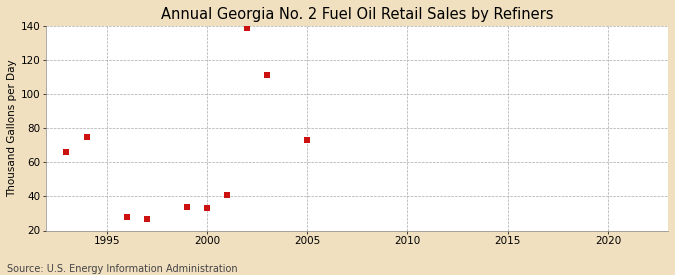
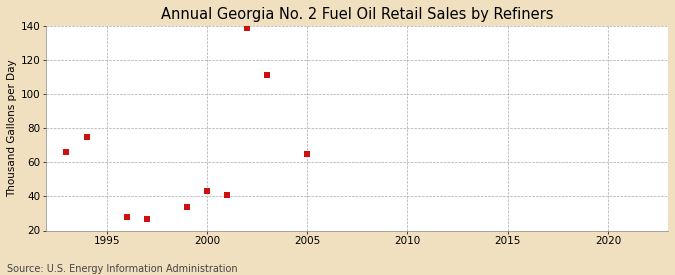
2000: 33 -> 43
2005: 73 -> 65
